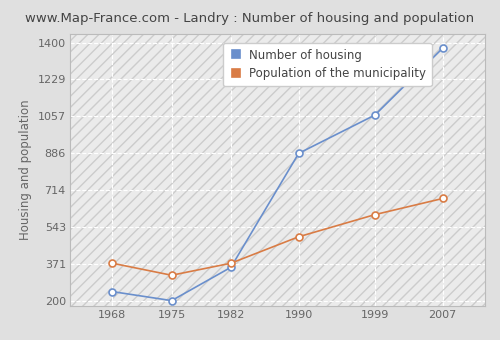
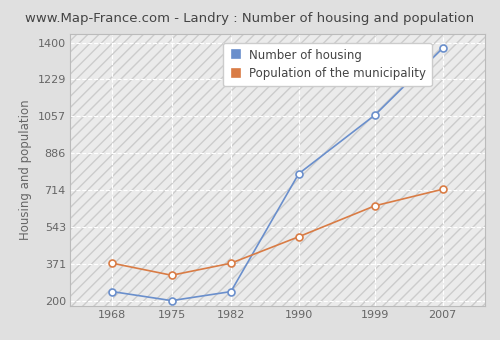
Number of housing/1982: 355 -> 242
Number of housing/1990: 885 -> 790
Population of the municipality/1999: 600 -> 641
Population of the municipality/2007: 675 -> 718
